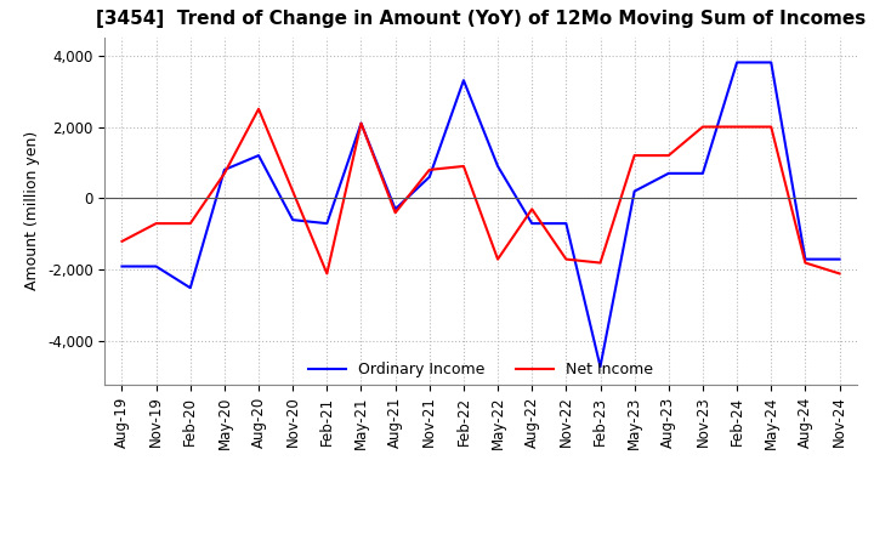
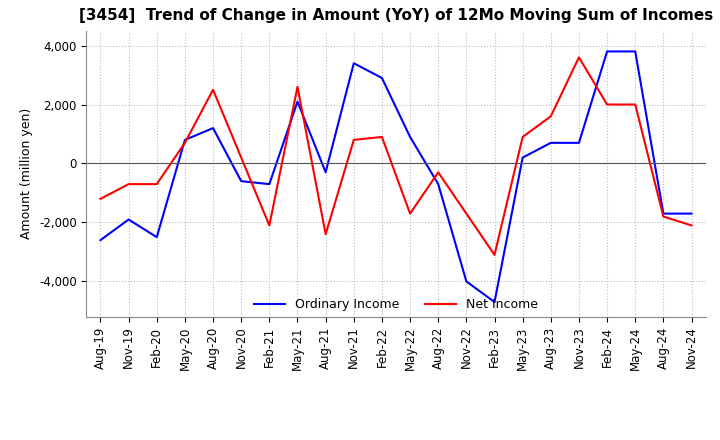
Ordinary Income/Aug-19: -1,900 -> -2,600
Net Income/May-21: 2,100 -> 2,600
Net Income/Aug-21: -400 -> -2,400
Ordinary Income/Nov-21: 600 -> 3,400
Ordinary Income/Feb-22: 3,300 -> 2,900
Ordinary Income/Nov-22: -700 -> -4,000
Net Income/Feb-23: -1,800 -> -3,100
Net Income/May-23: 1,200 -> 900
Net Income/Aug-23: 1,200 -> 1,600
Net Income/Nov-23: 2,000 -> 3,600
